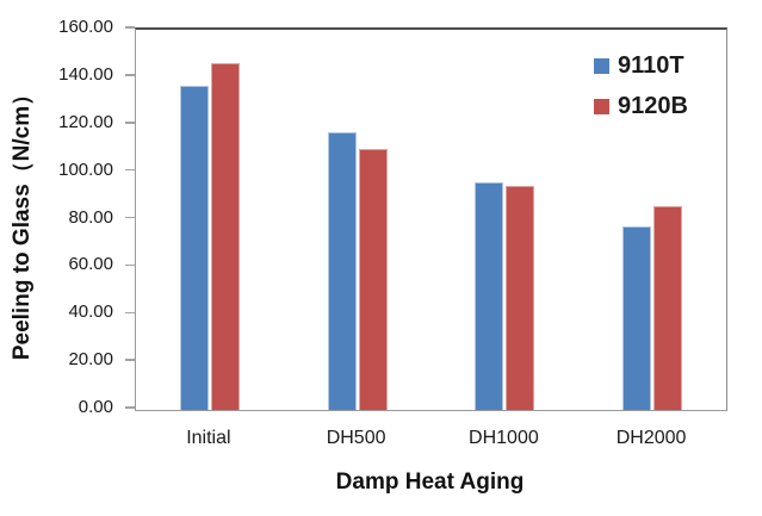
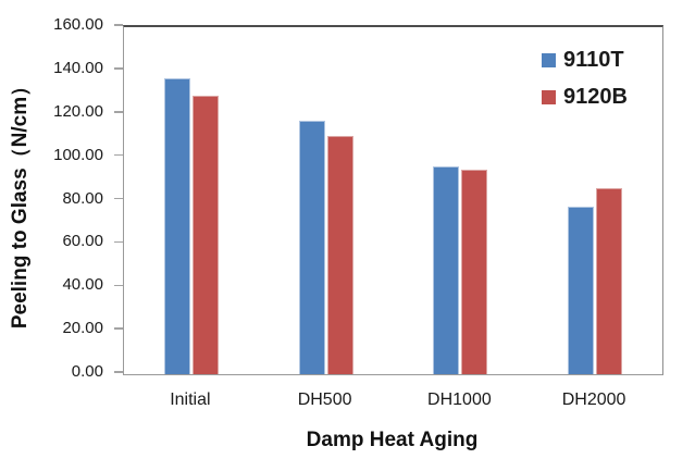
9120B/Initial: 146 -> 128
